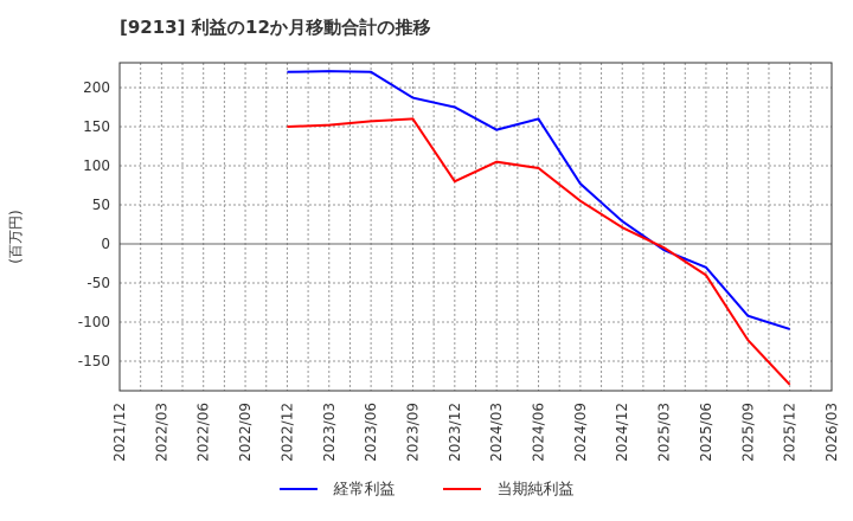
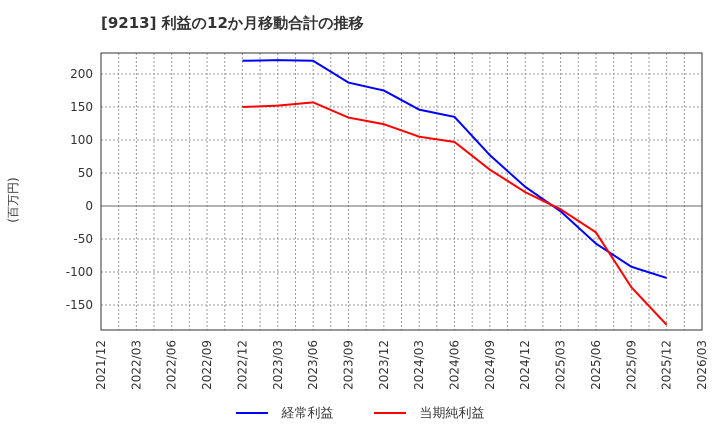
当期純利益/2023/09: 160 -> 130
当期純利益/2023/12: 80 -> 120
経常利益/2024/06: 160 -> 140
経常利益/2025/06: -30 -> -60
